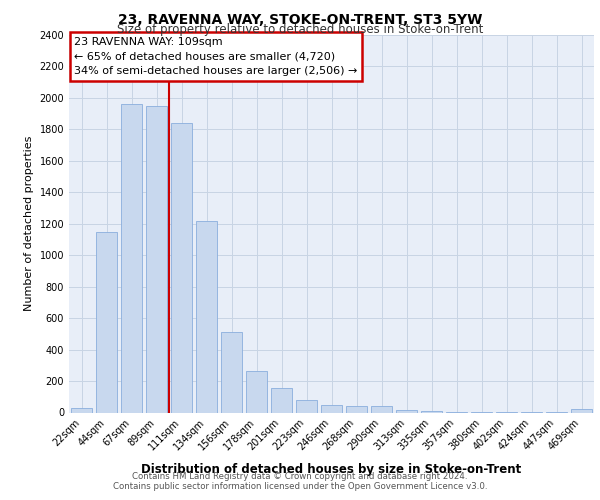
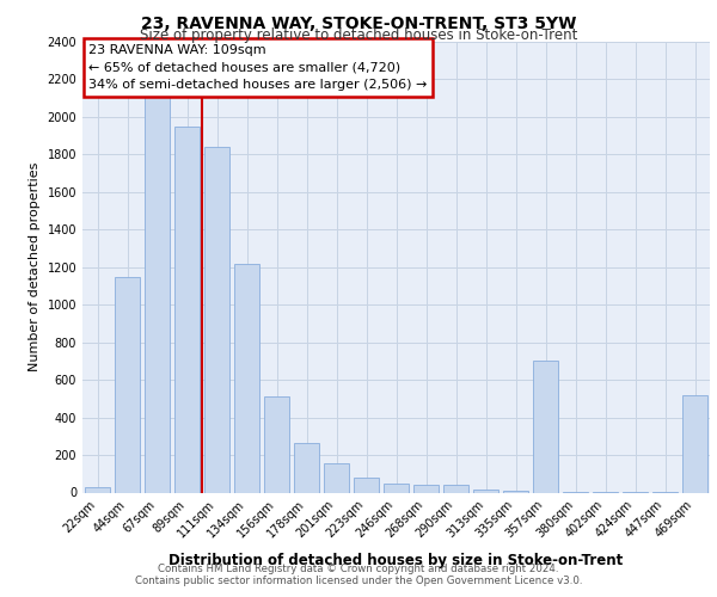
67sqm: 1960 -> 2110
357sqm: 0 -> 700
469sqm: 20 -> 520
